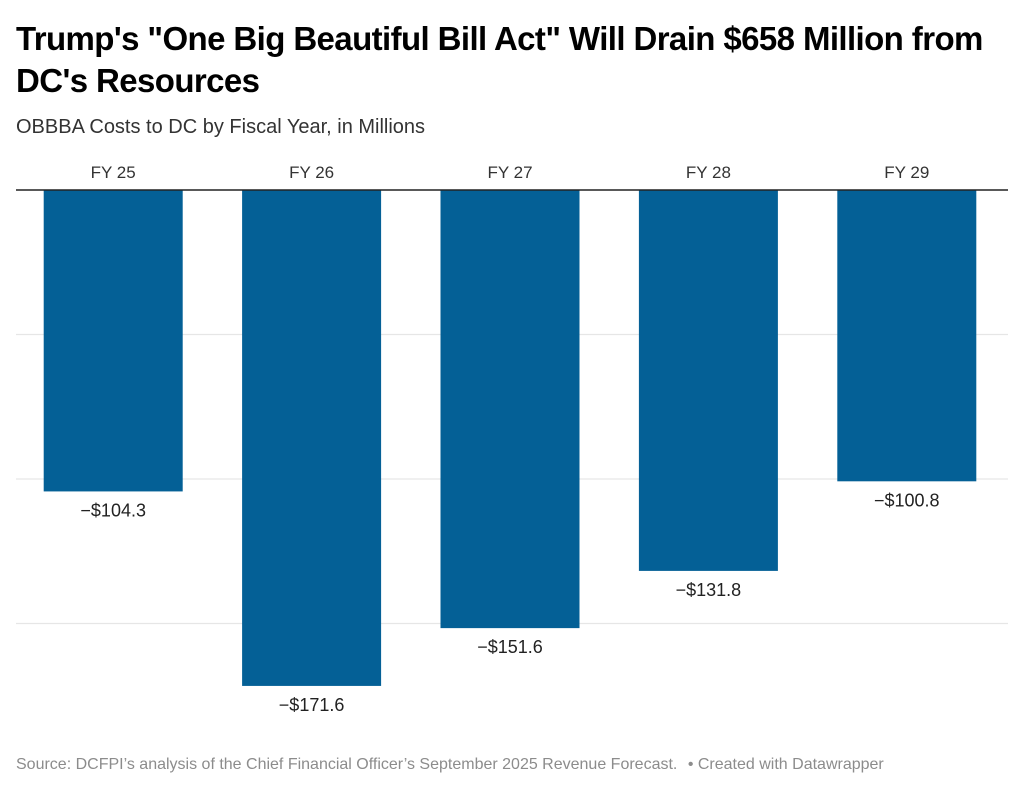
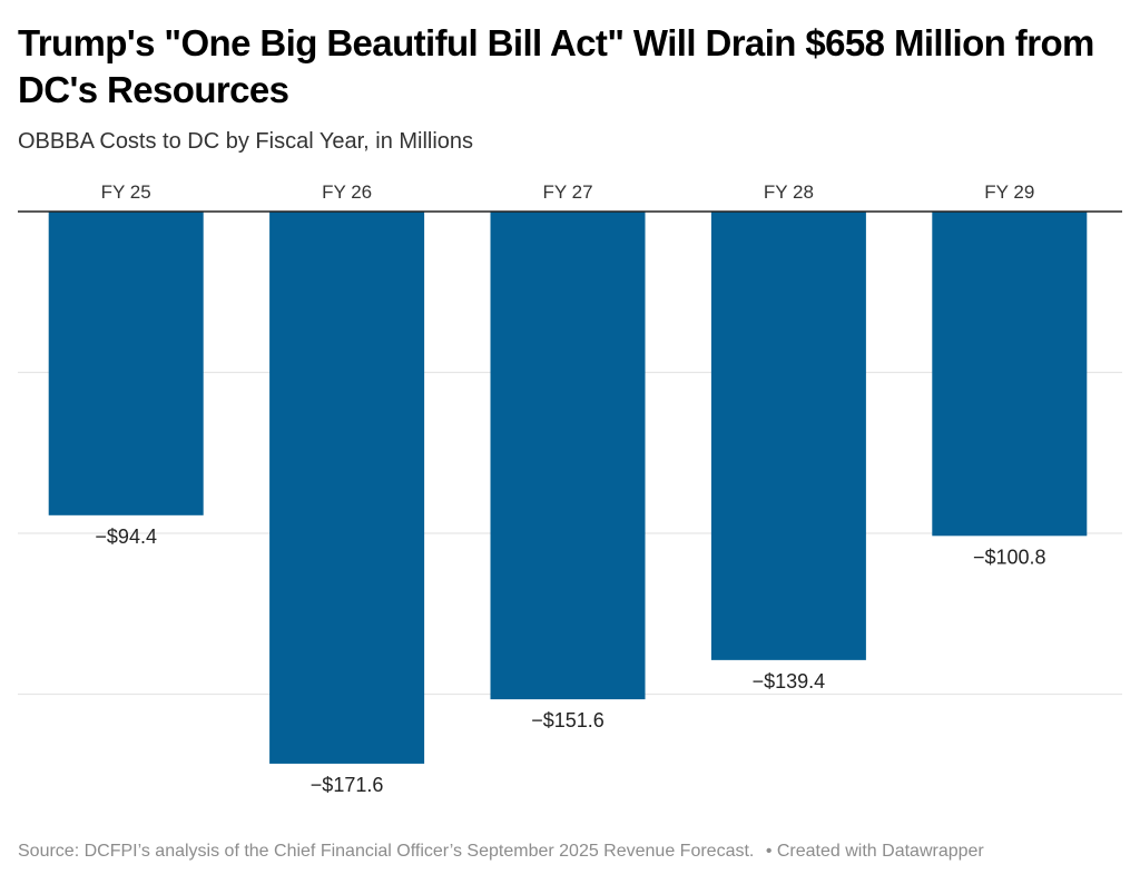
FY 25: −$104.3 -> −$94.4
FY 28: −$131.8 -> −$139.4
